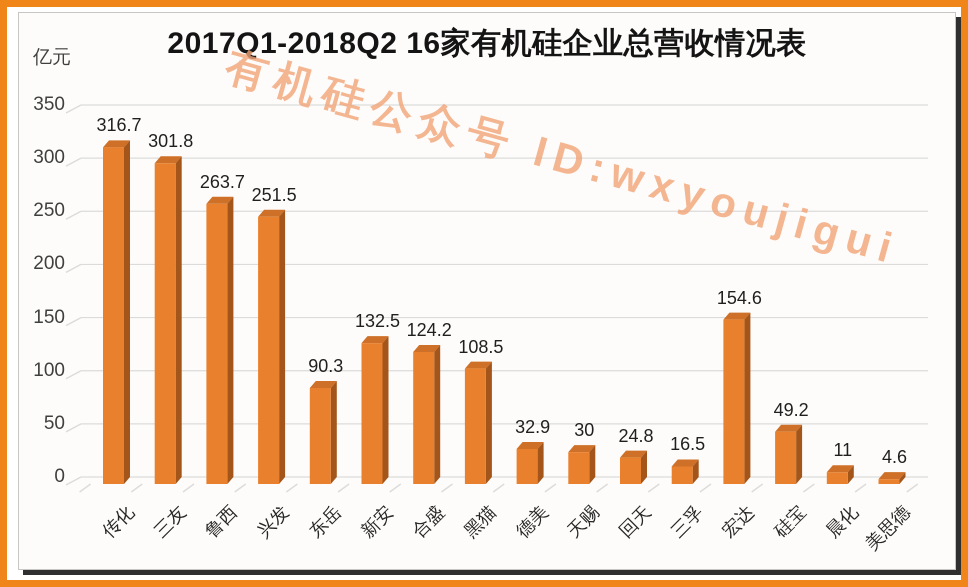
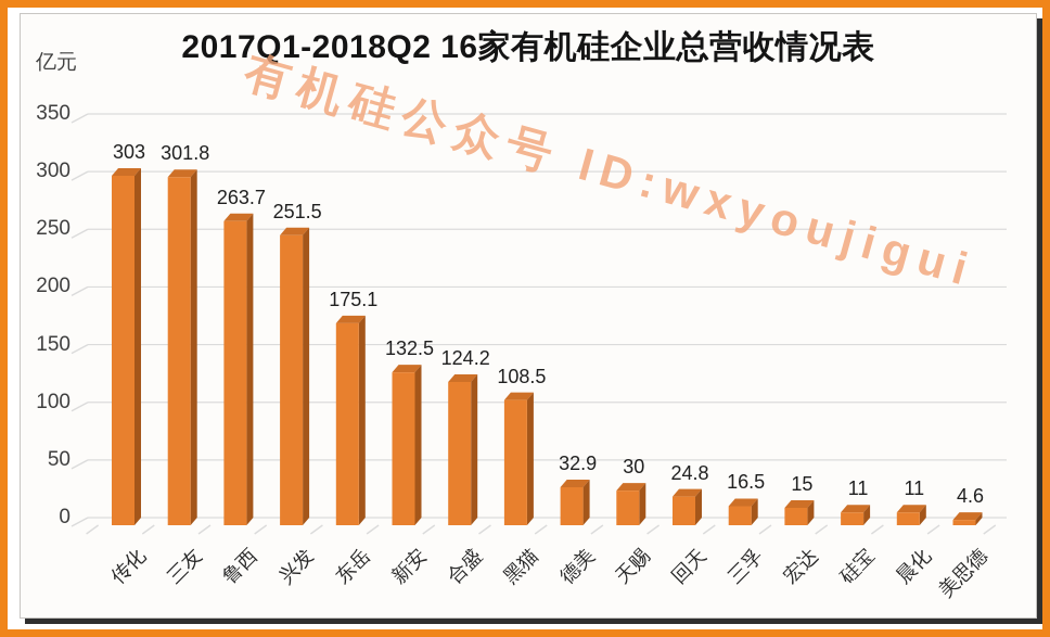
传化: 316.7 -> 303
东岳: 90.3 -> 175.1
宏达: 154.6 -> 15
硅宝: 49.2 -> 11
